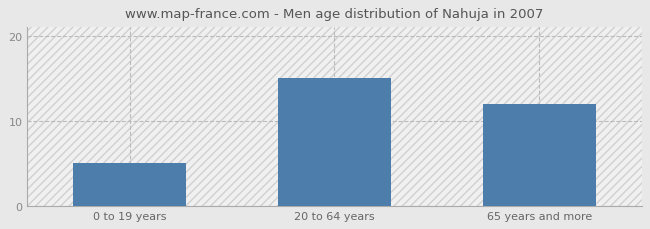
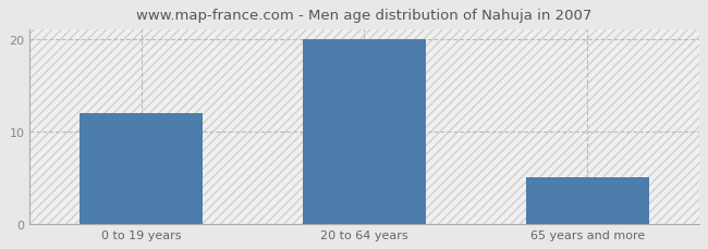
0 to 19 years: 5 -> 12
20 to 64 years: 15 -> 20
65 years and more: 12 -> 5
